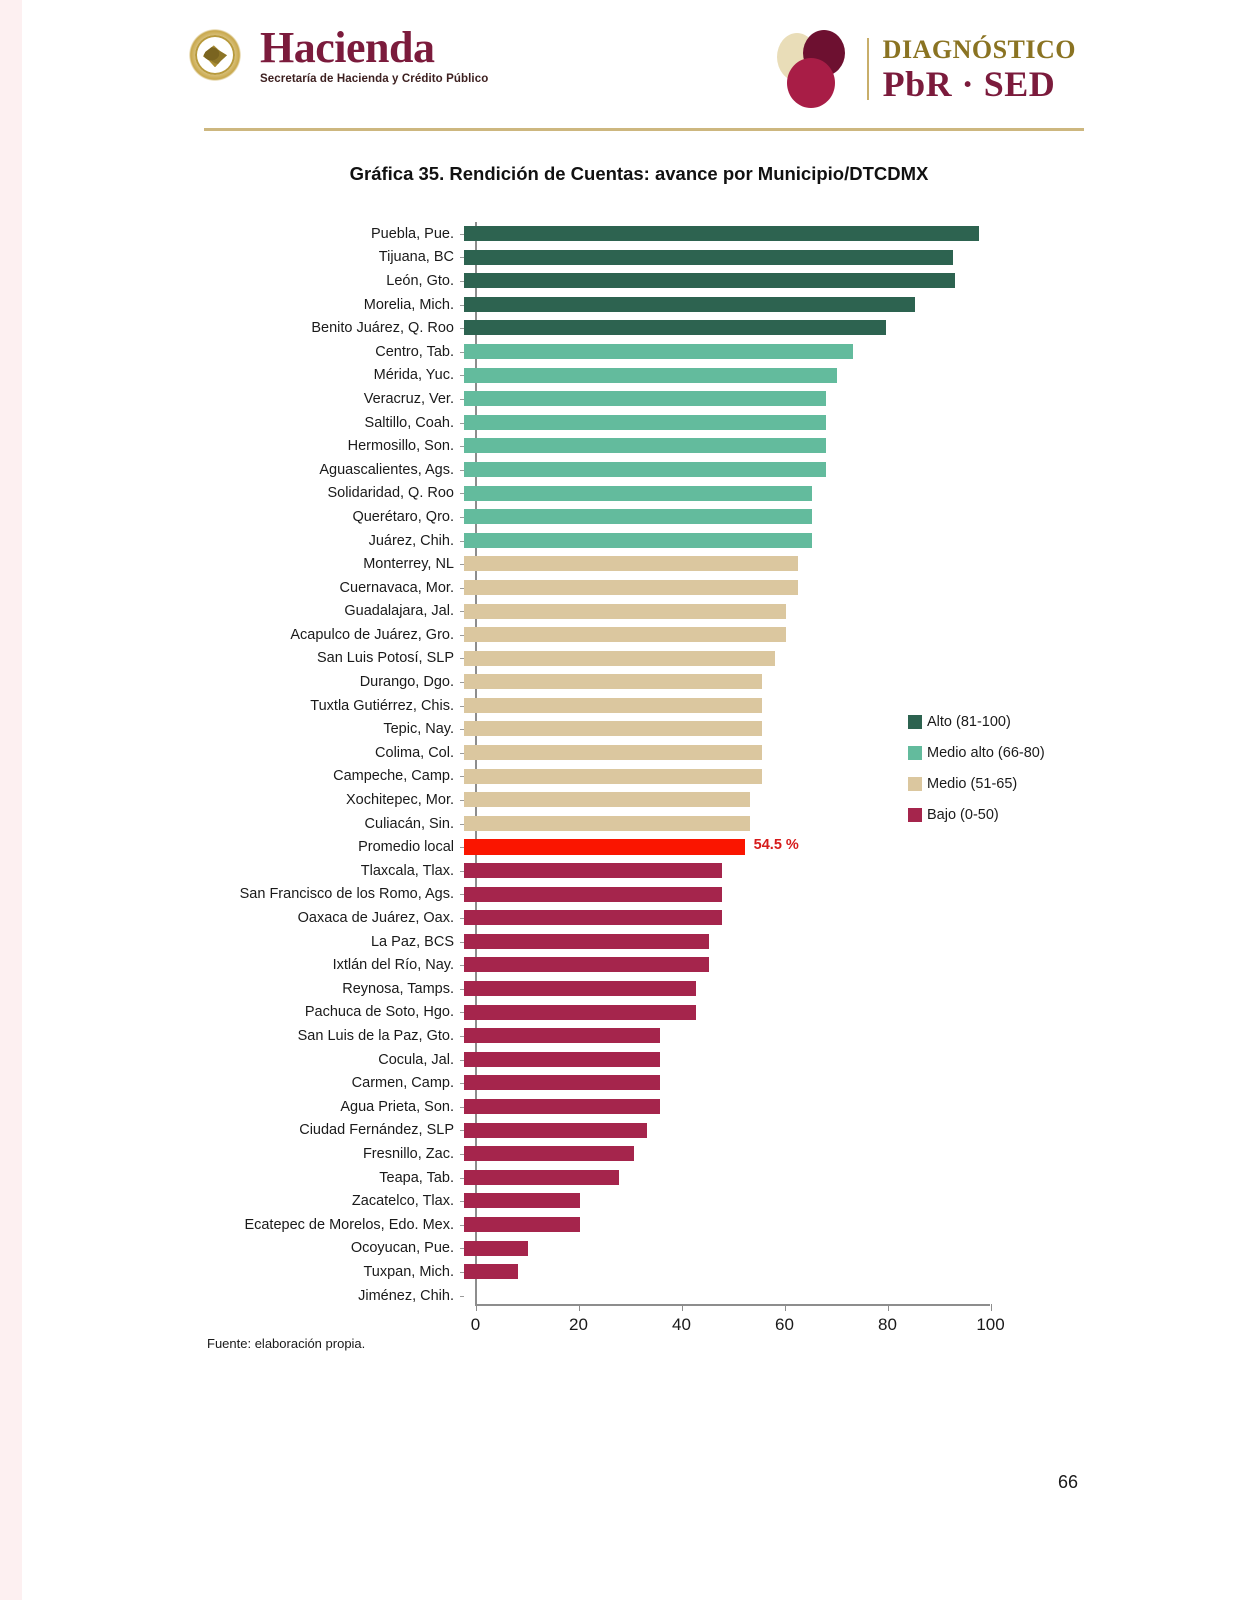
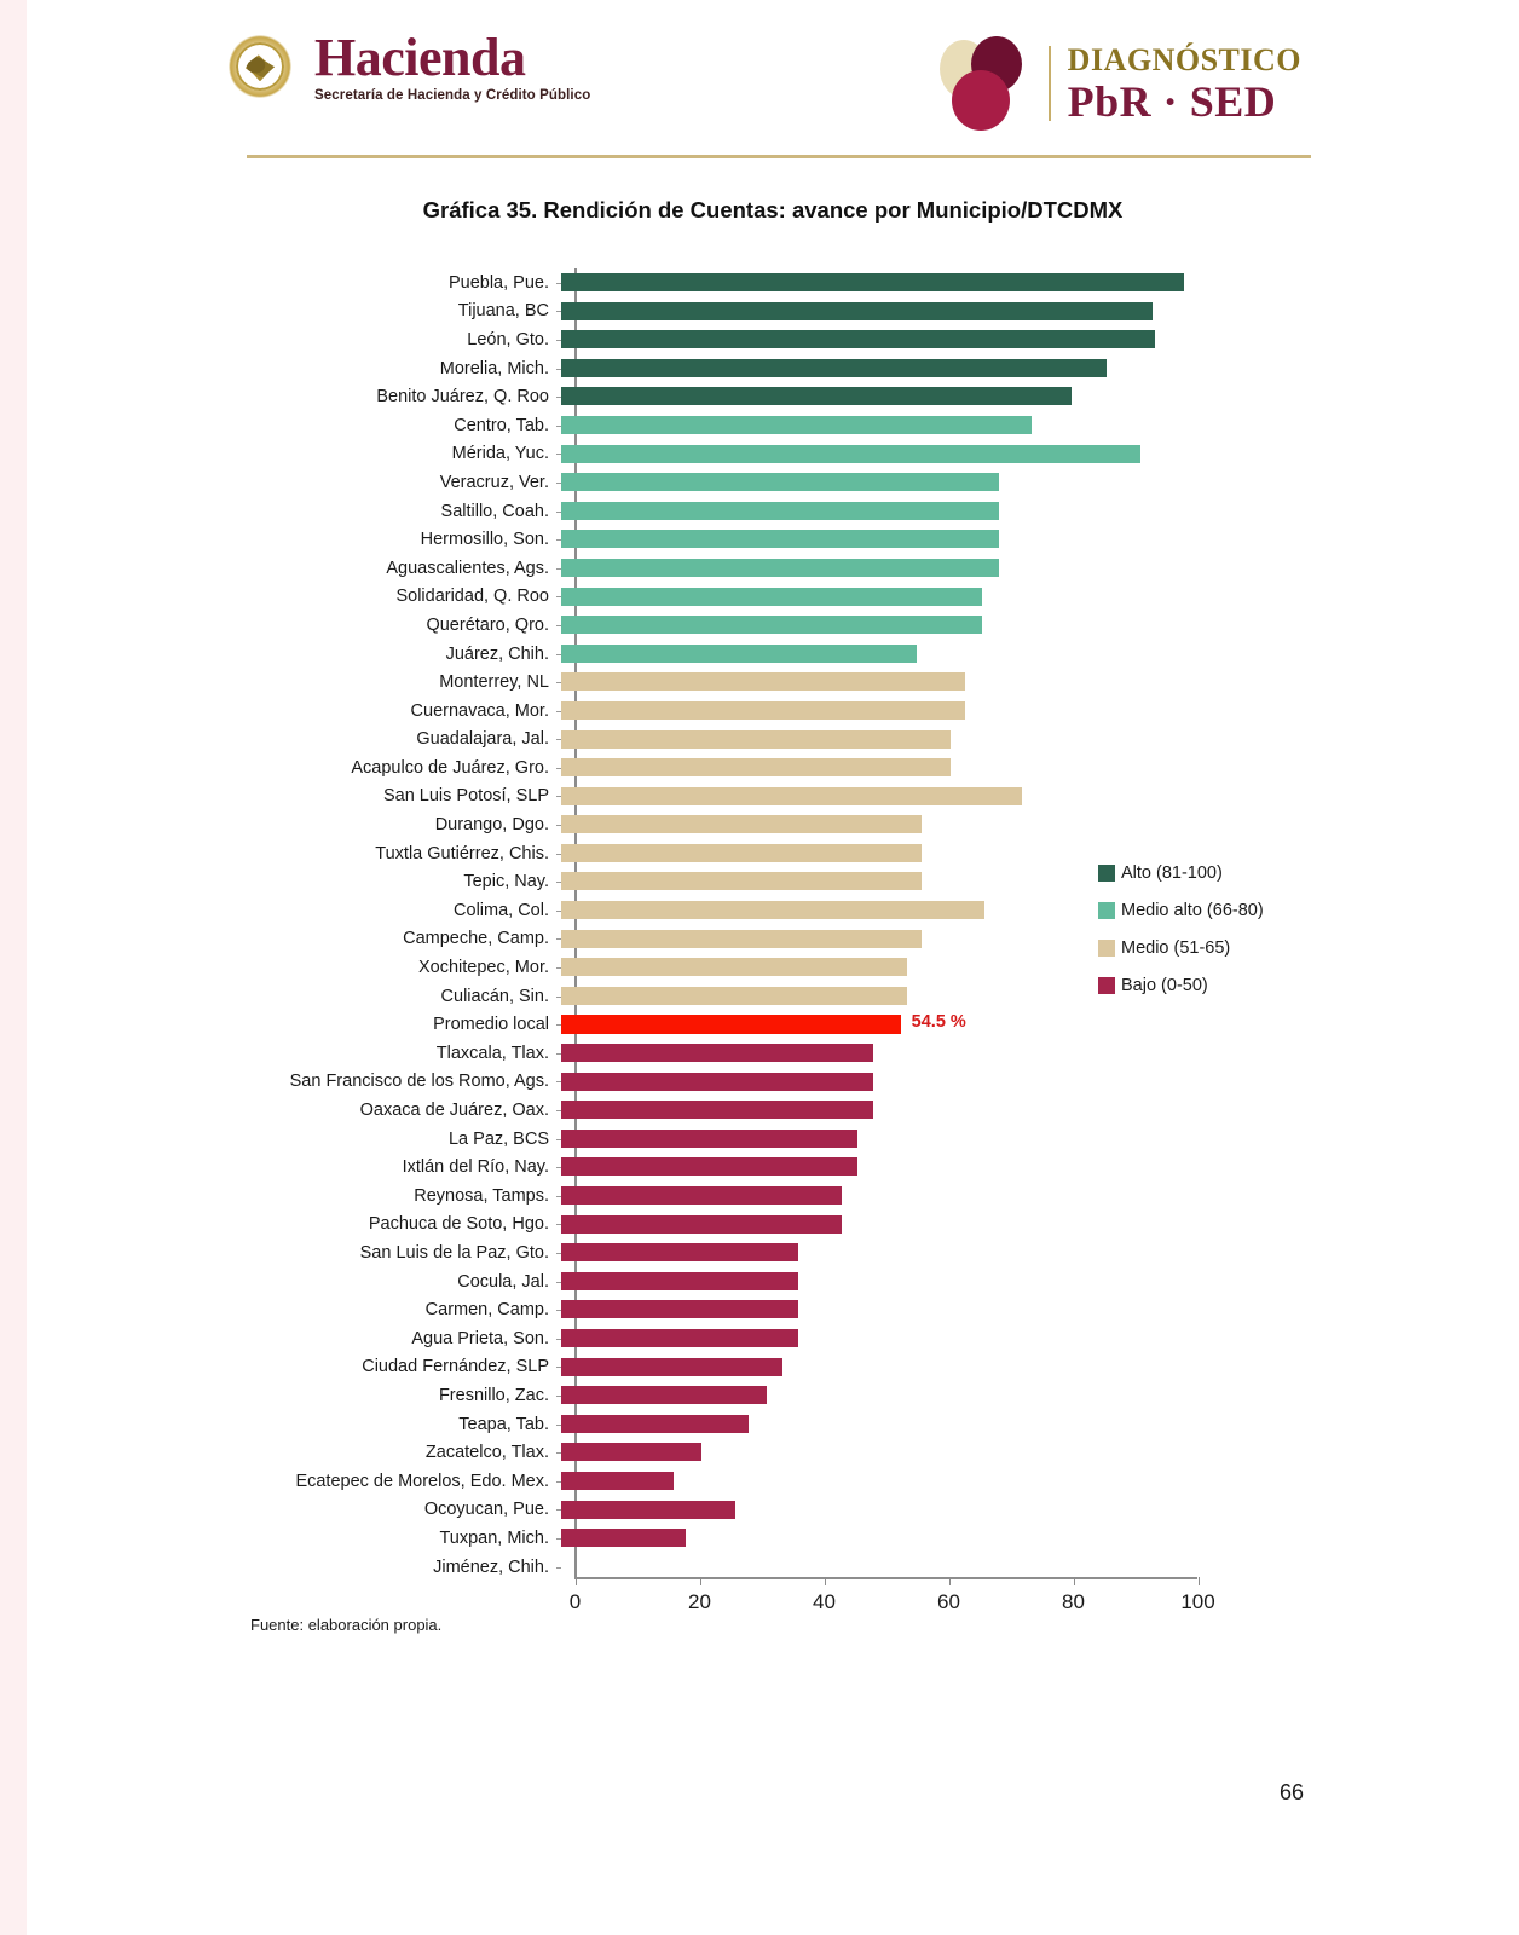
Mérida, Yuc.: 72 -> 93
Juárez, Chih.: 68 -> 57
San Luis Potosí, SLP: 60 -> 74
Colima, Col.: 58 -> 68
Ecatepec de Morelos, Edo. Mex.: 22 -> 18
Ocoyucan, Pue.: 12 -> 28
Tuxpan, Mich.: 10 -> 20
